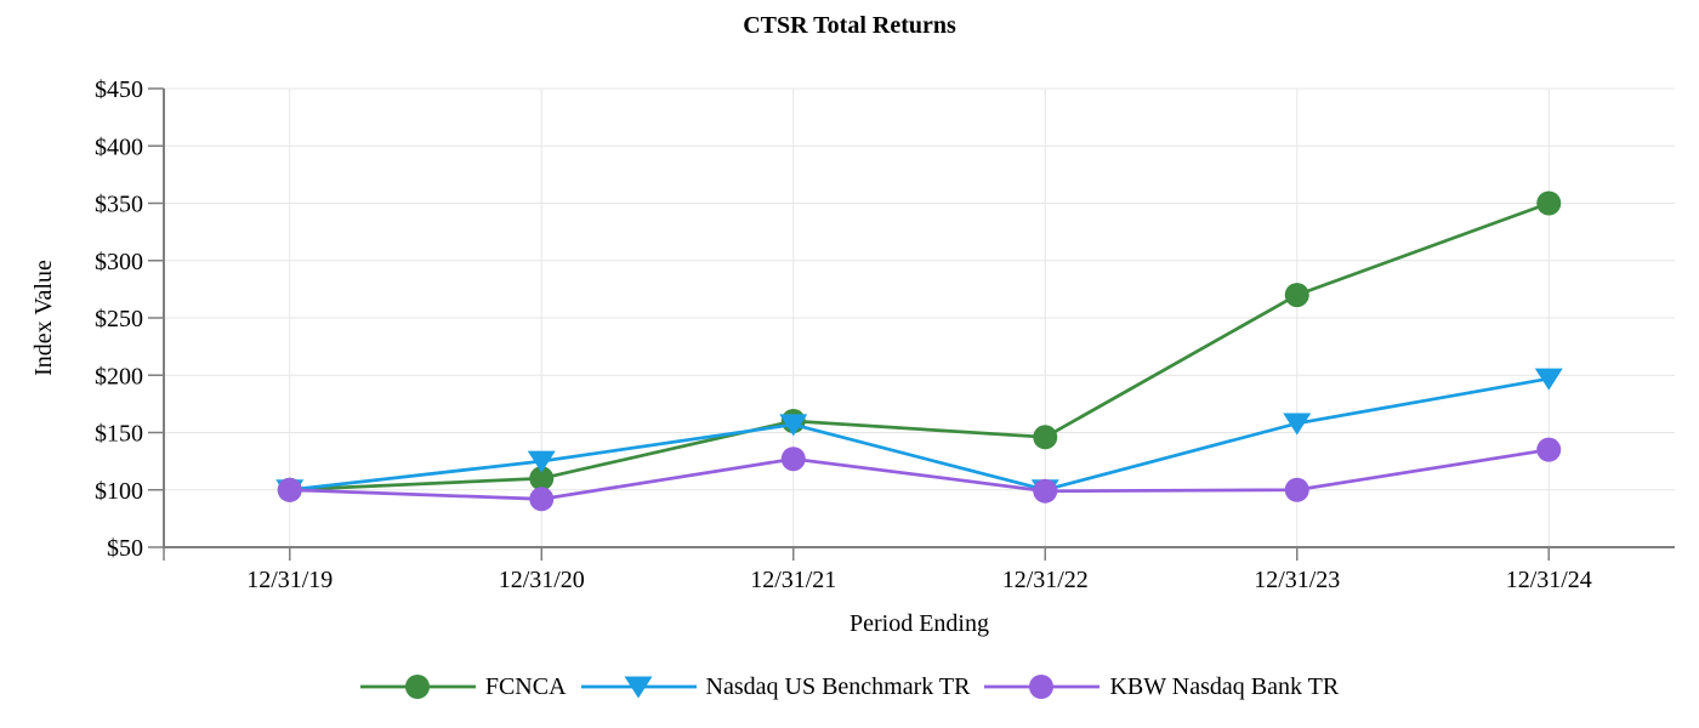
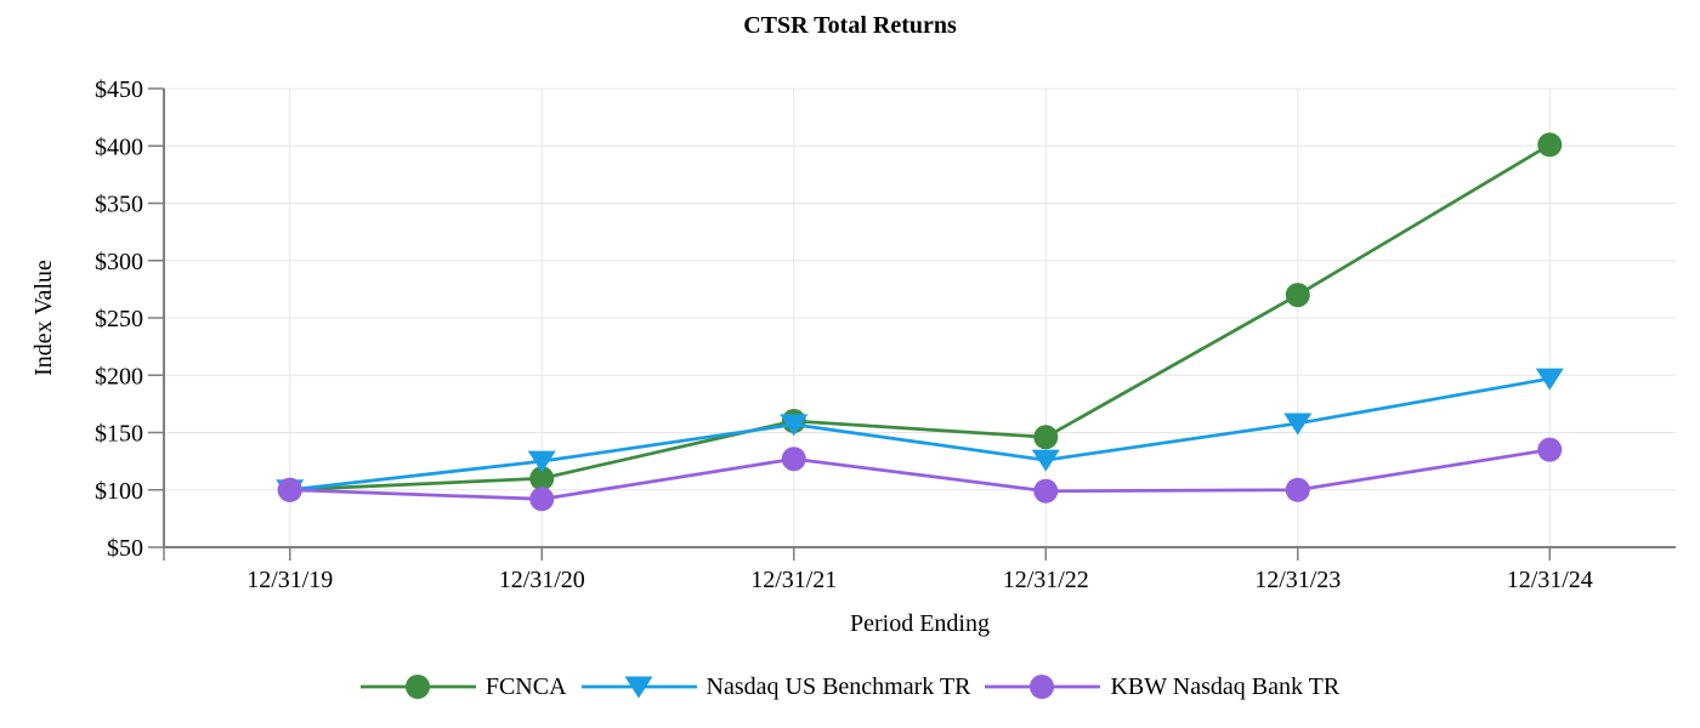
Nasdaq US Benchmark TR/12/31/22: $100 -> $130
FCNCA/12/31/24: $350 -> $400
